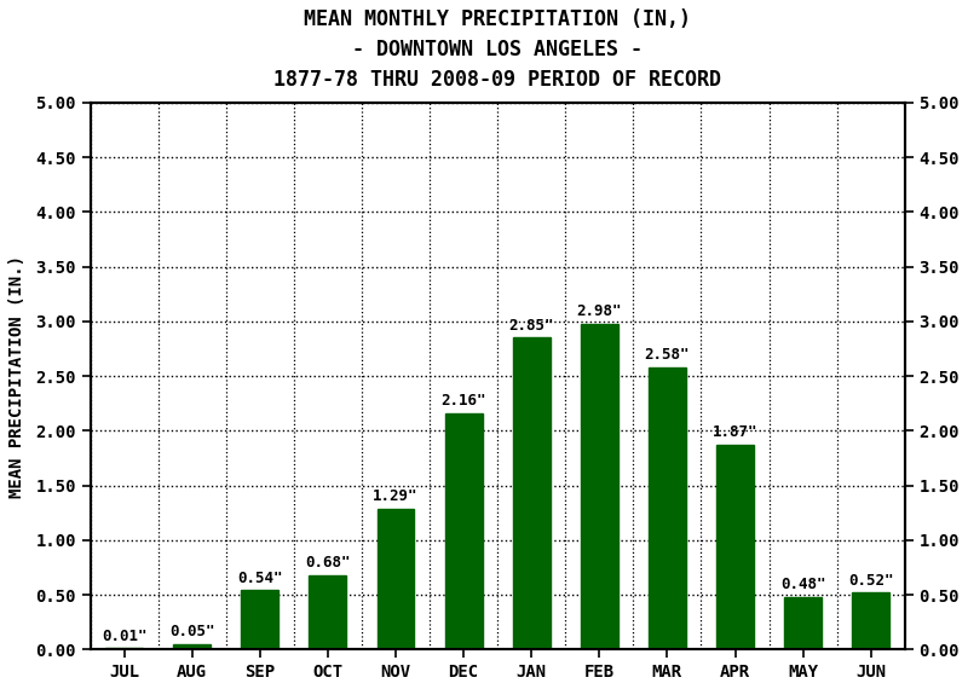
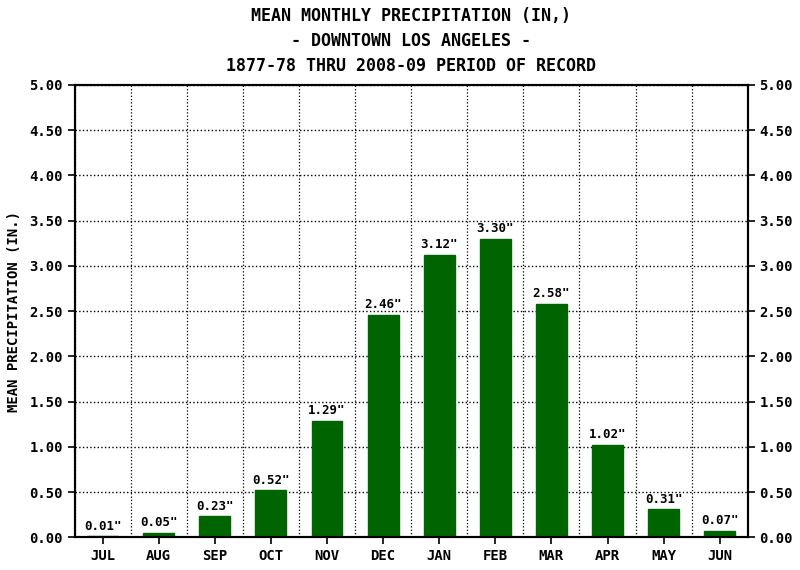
SEP: 0.54" -> 0.23"
OCT: 0.68" -> 0.52"
DEC: 2.16" -> 2.46"
JAN: 2.85" -> 3.12"
FEB: 2.98" -> 3.30"
APR: 1.87" -> 1.02"
MAY: 0.48" -> 0.31"
JUN: 0.52" -> 0.07"
